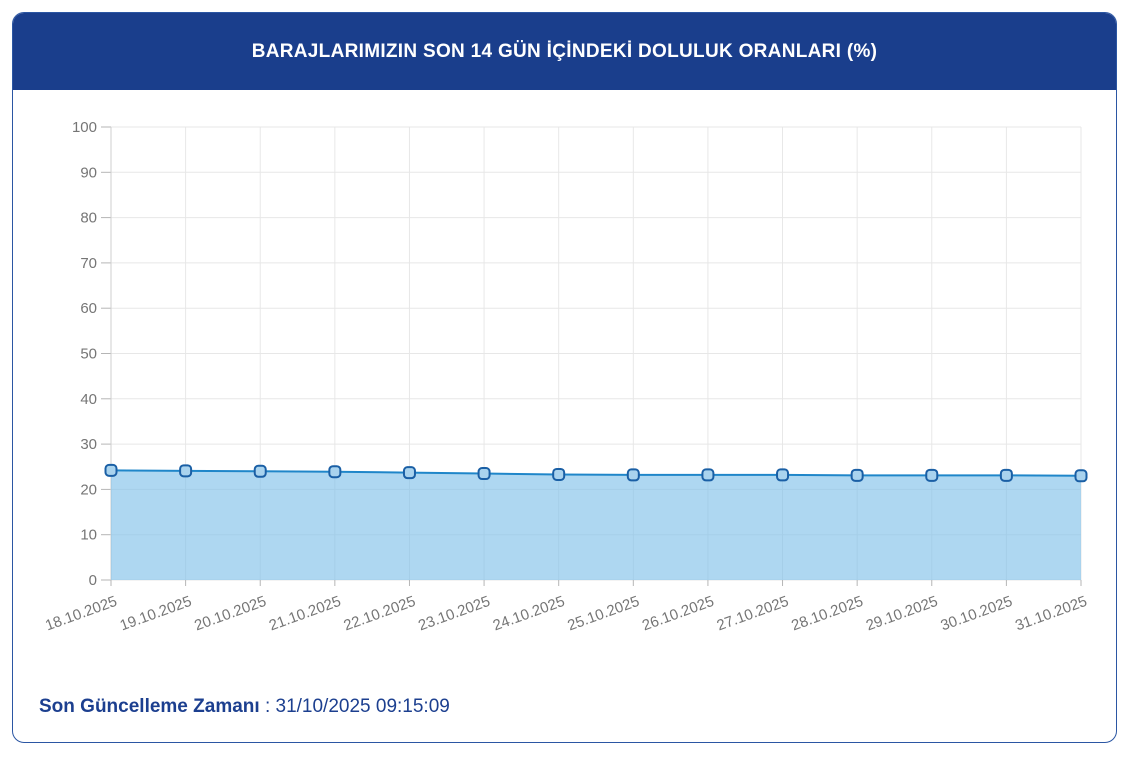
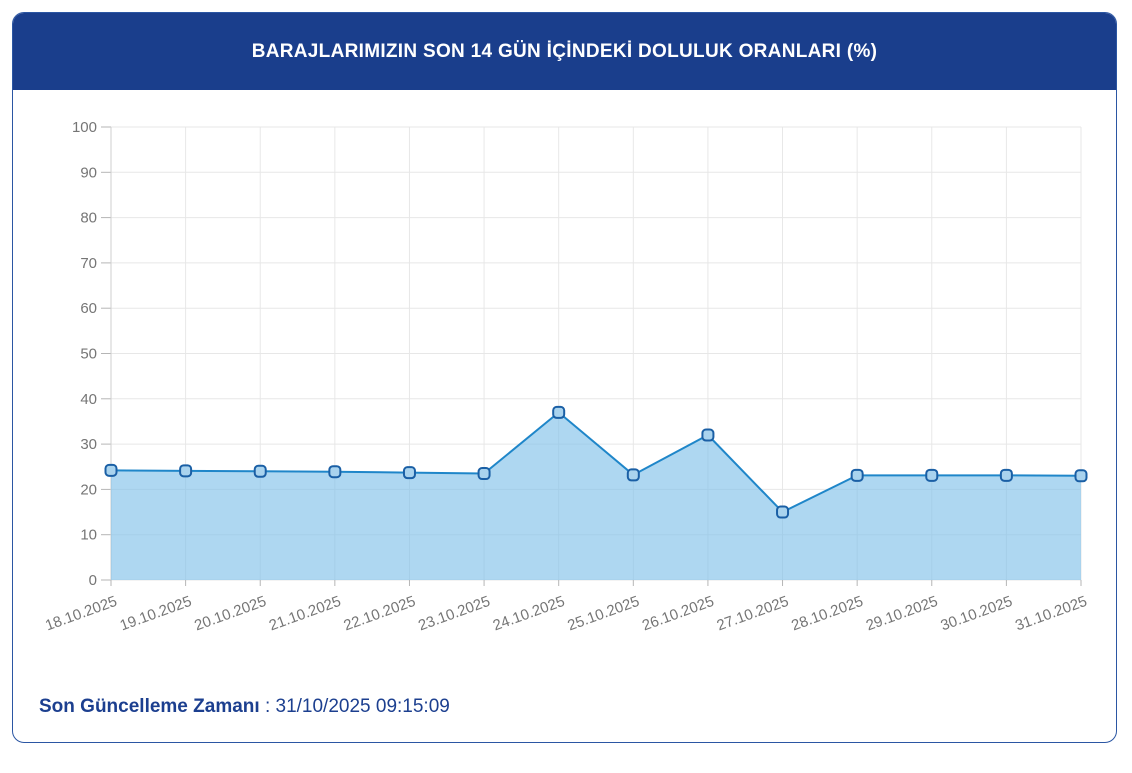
24.10.2025: 23 -> 37
26.10.2025: 23 -> 32
27.10.2025: 23 -> 15
